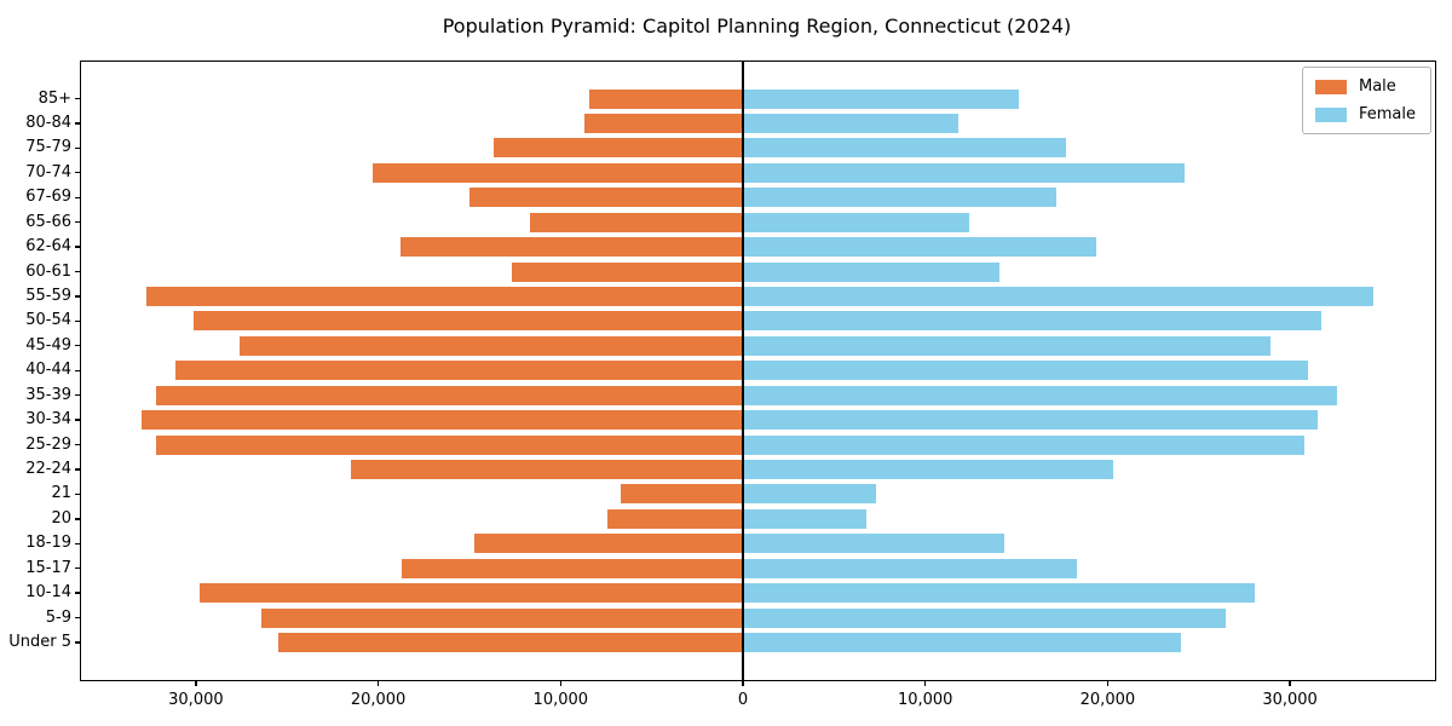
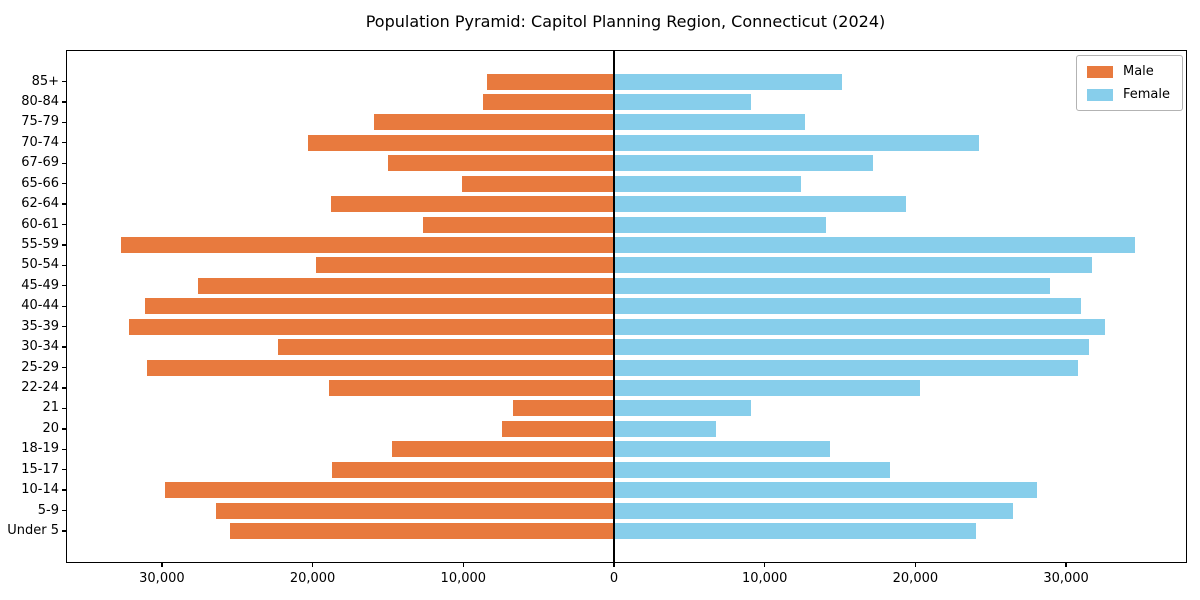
Female/80-84: 11800 -> 9100
Male/75-79: 13700 -> 15900
Female/75-79: 17700 -> 12700
Male/65-66: 11700 -> 10100
Male/50-54: 30100 -> 19800
Male/30-34: 33000 -> 22300
Male/25-29: 32200 -> 31000
Male/22-24: 21500 -> 18900
Female/21: 7300 -> 9100
